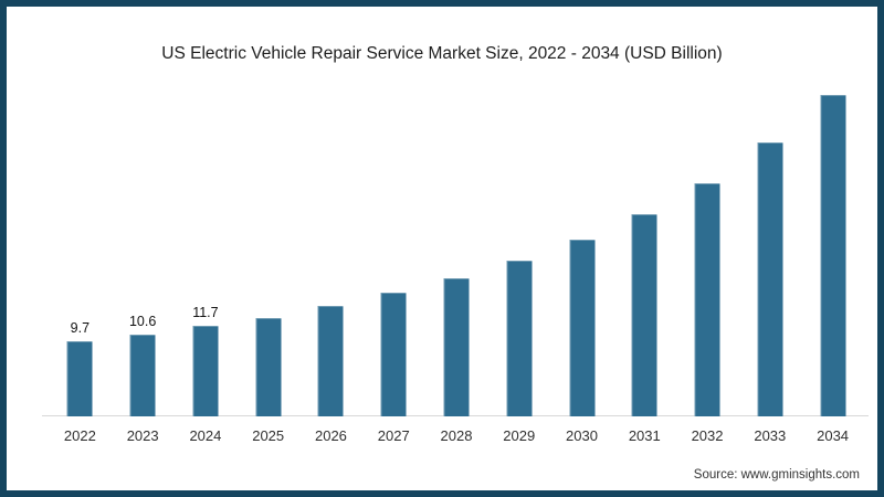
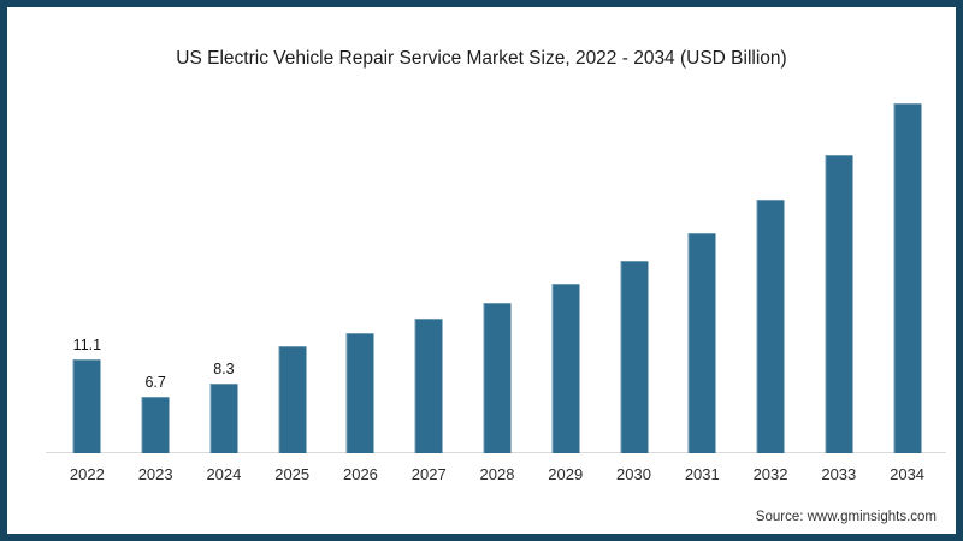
2022: 9.7 -> 11.1
2023: 10.6 -> 6.7
2024: 11.7 -> 8.3
